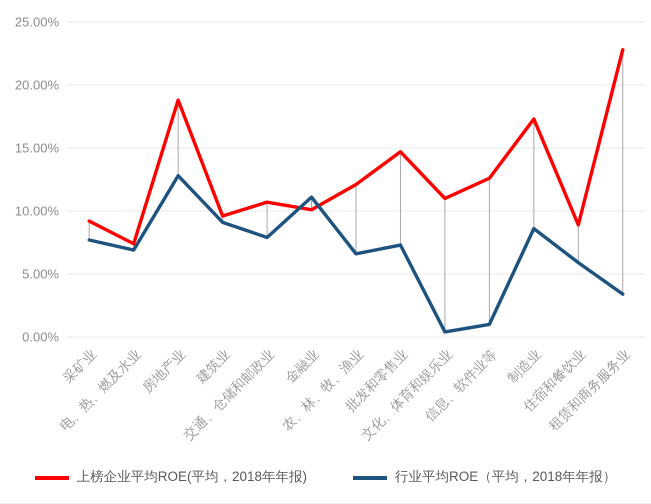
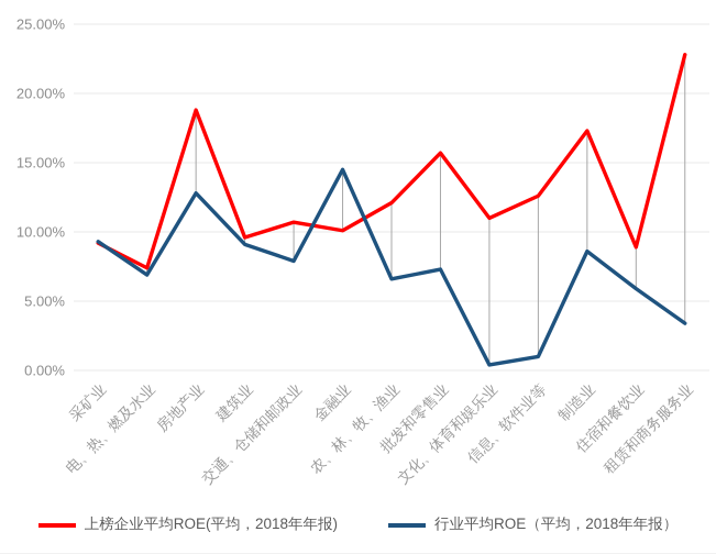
行业平均ROE（平均，2018年年报）/采矿业: 7.7% -> 9.3%
行业平均ROE（平均，2018年年报）/金融业: 11.1% -> 14.5%
上榜企业平均ROE(平均，2018年年报)/批发和零售业: 14.7% -> 15.7%
